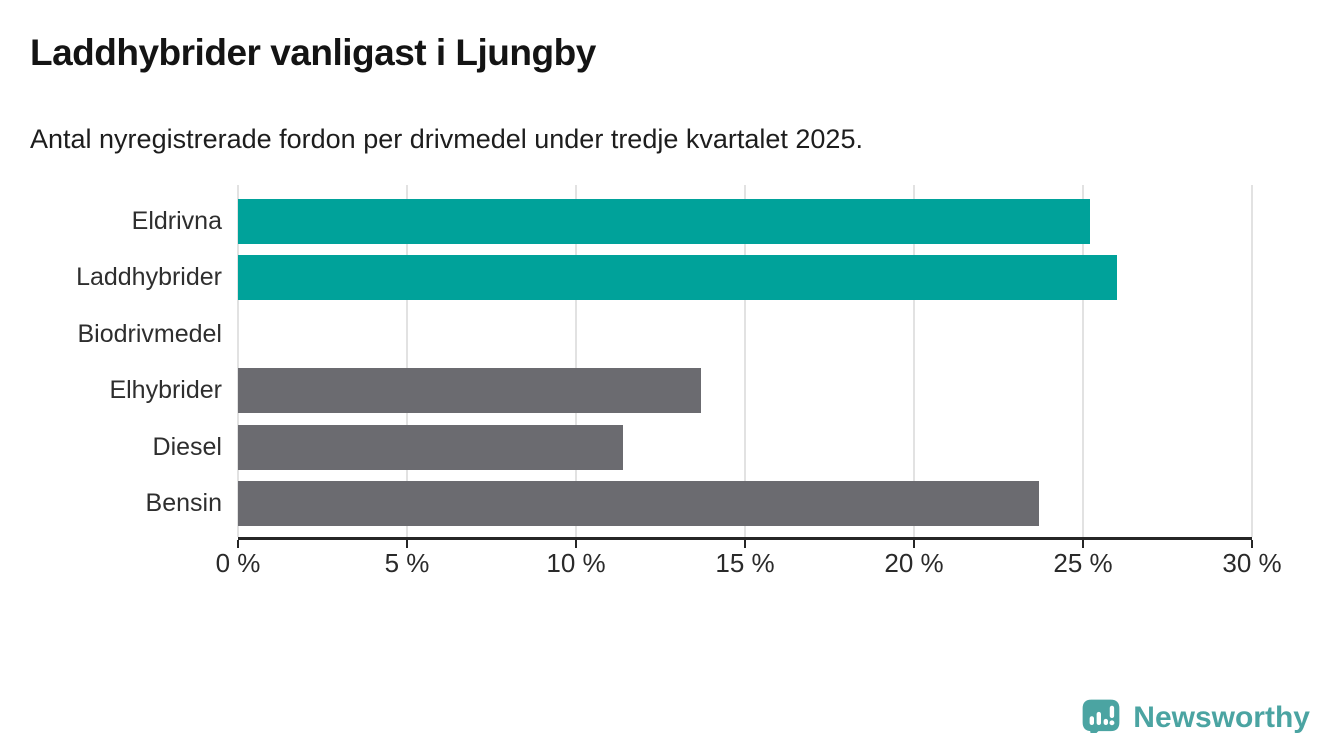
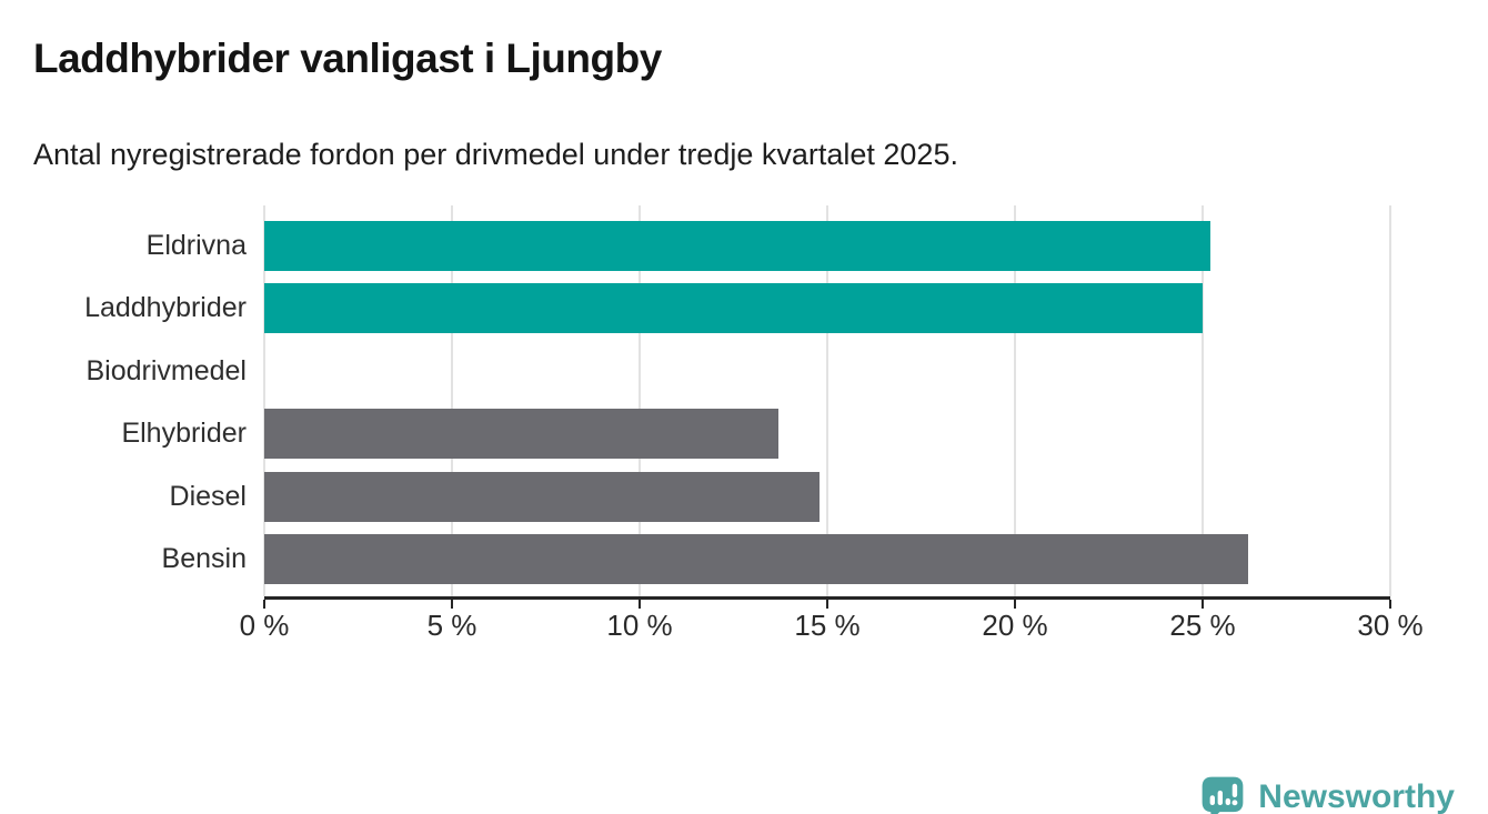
Laddhybrider: 26.0% -> 25.0%
Diesel: 11.4% -> 14.8%
Bensin: 23.7% -> 26.2%
